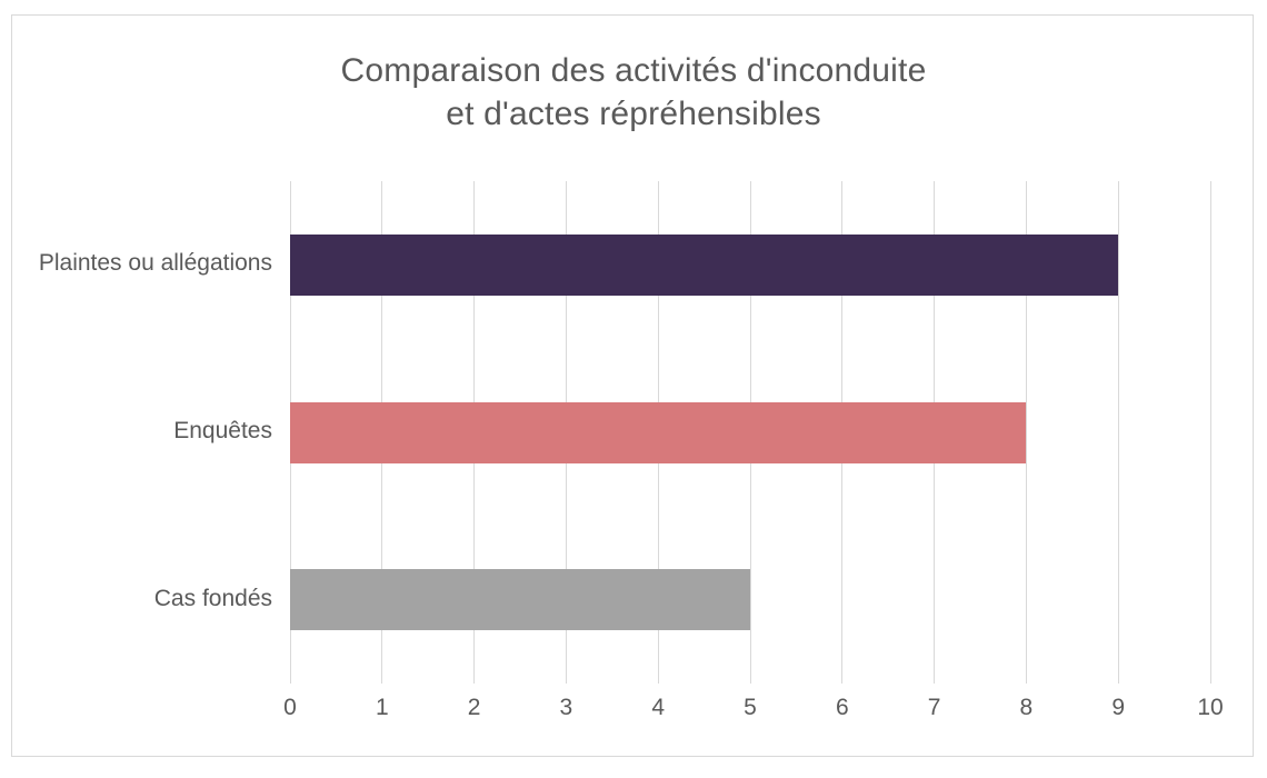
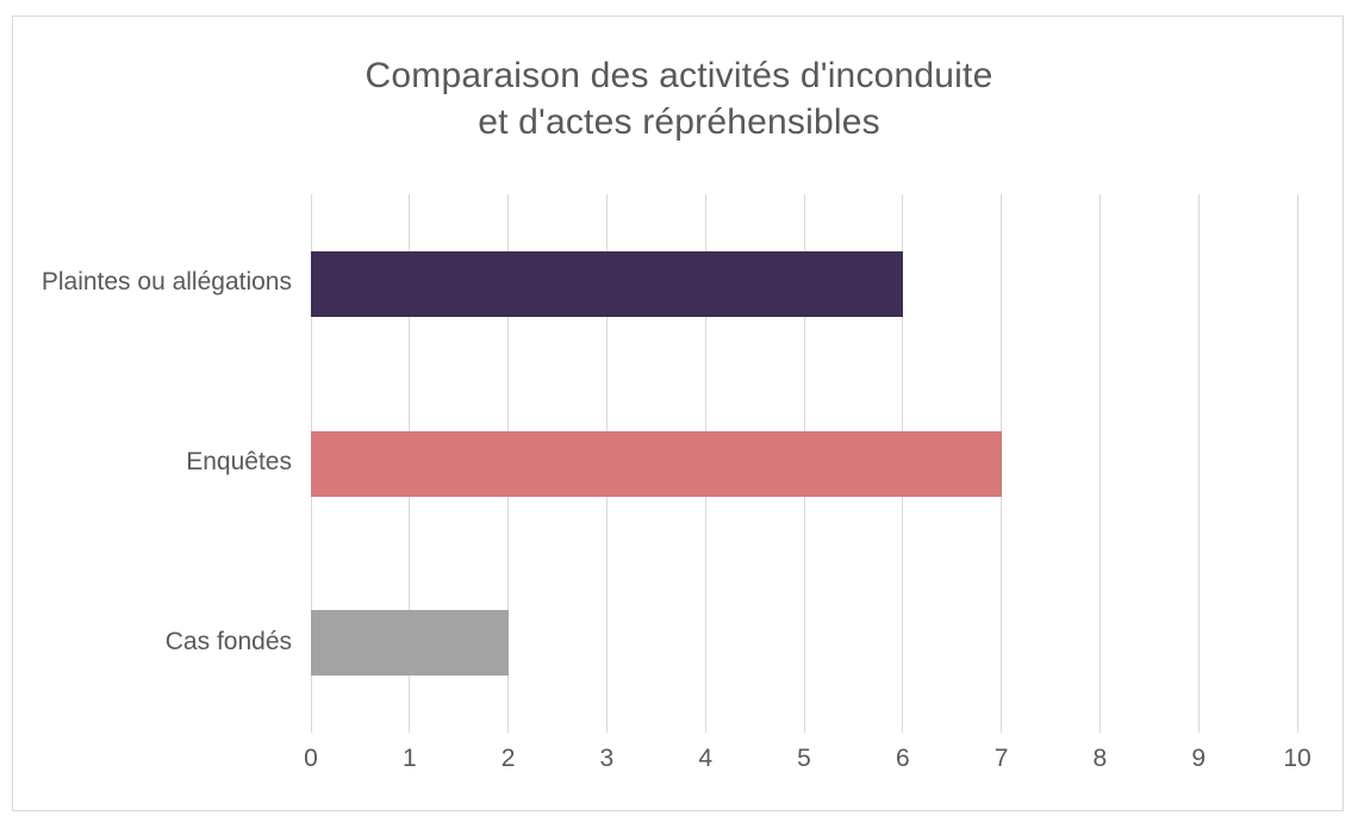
Plaintes ou allégations: 9 -> 6
Enquêtes: 8 -> 7
Cas fondés: 5 -> 2
